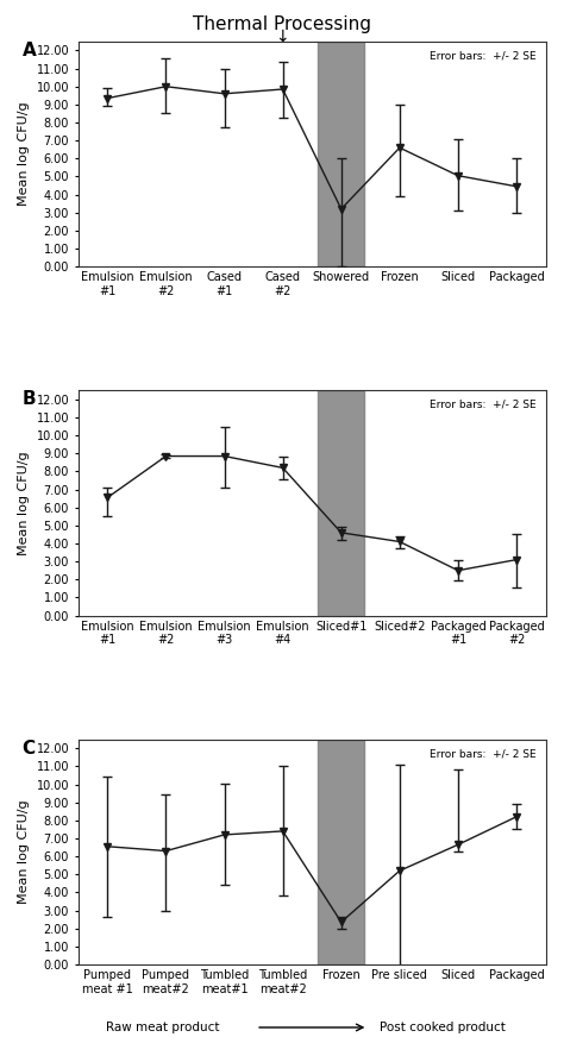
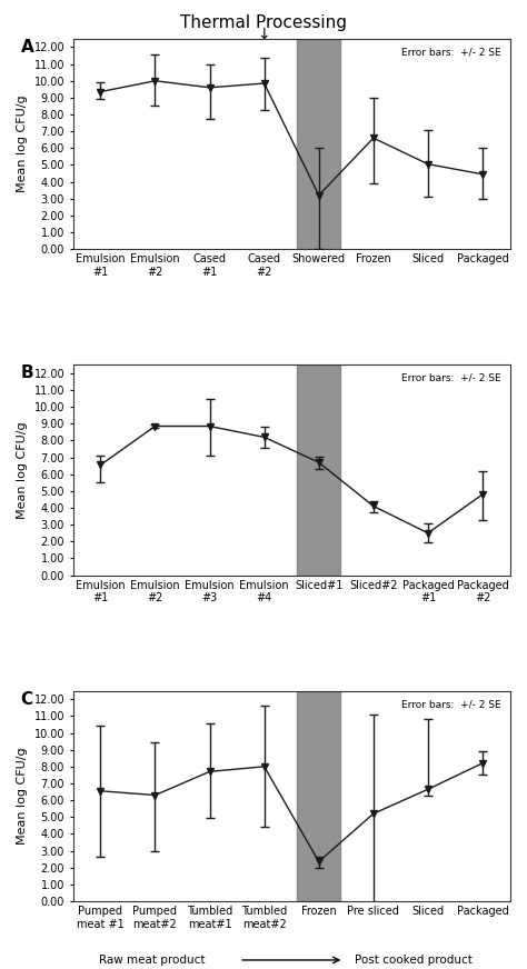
Sliced#1: 4.6 -> 6.7
Packaged #2: 3.1 -> 4.8
Tumbled meat#1: 7.2 -> 7.7
Tumbled meat#2: 7.4 -> 8.0
